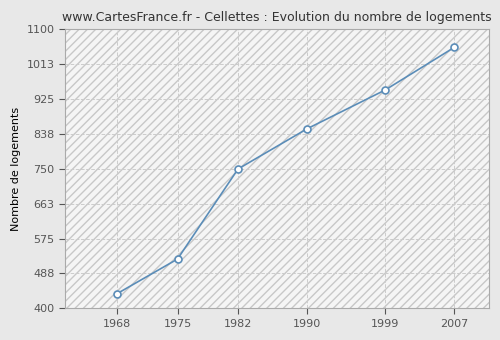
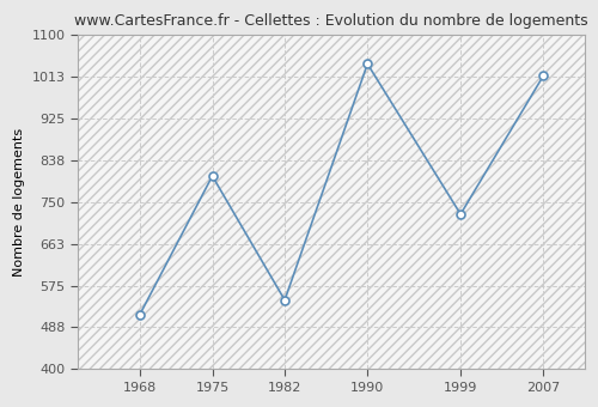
1968: 437 -> 515
1975: 524 -> 805
1982: 750 -> 545
1990: 851 -> 1040
1999: 948 -> 725
2007: 1055 -> 1015
